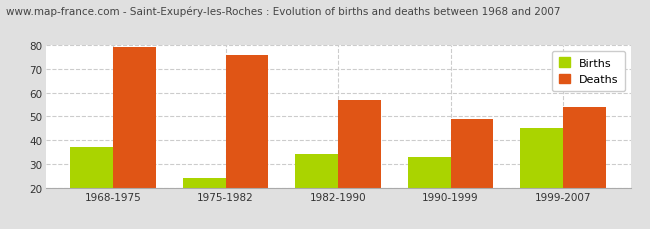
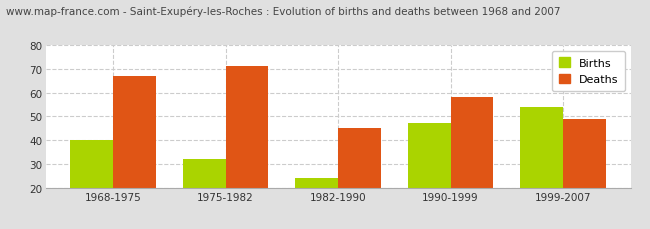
Births/1968-1975: 37 -> 40
Deaths/1968-1975: 79 -> 67
Births/1975-1982: 24 -> 32
Deaths/1975-1982: 76 -> 71
Births/1982-1990: 34 -> 24
Deaths/1982-1990: 57 -> 45
Births/1990-1999: 33 -> 47
Deaths/1990-1999: 49 -> 58
Births/1999-2007: 45 -> 54
Deaths/1999-2007: 54 -> 49
